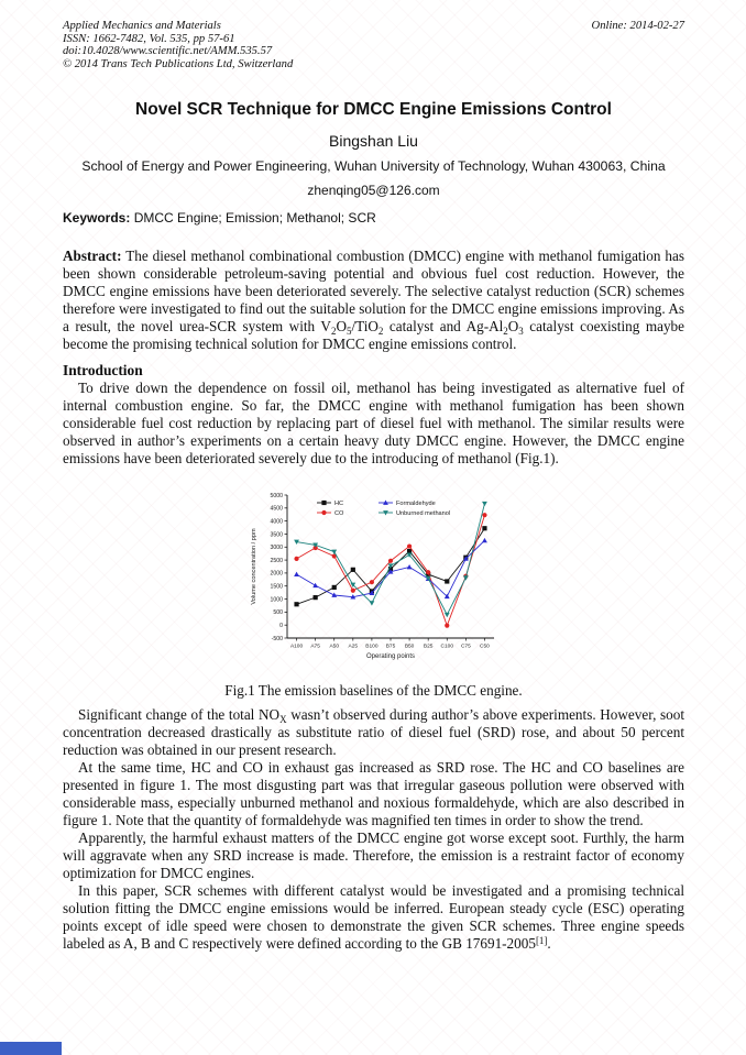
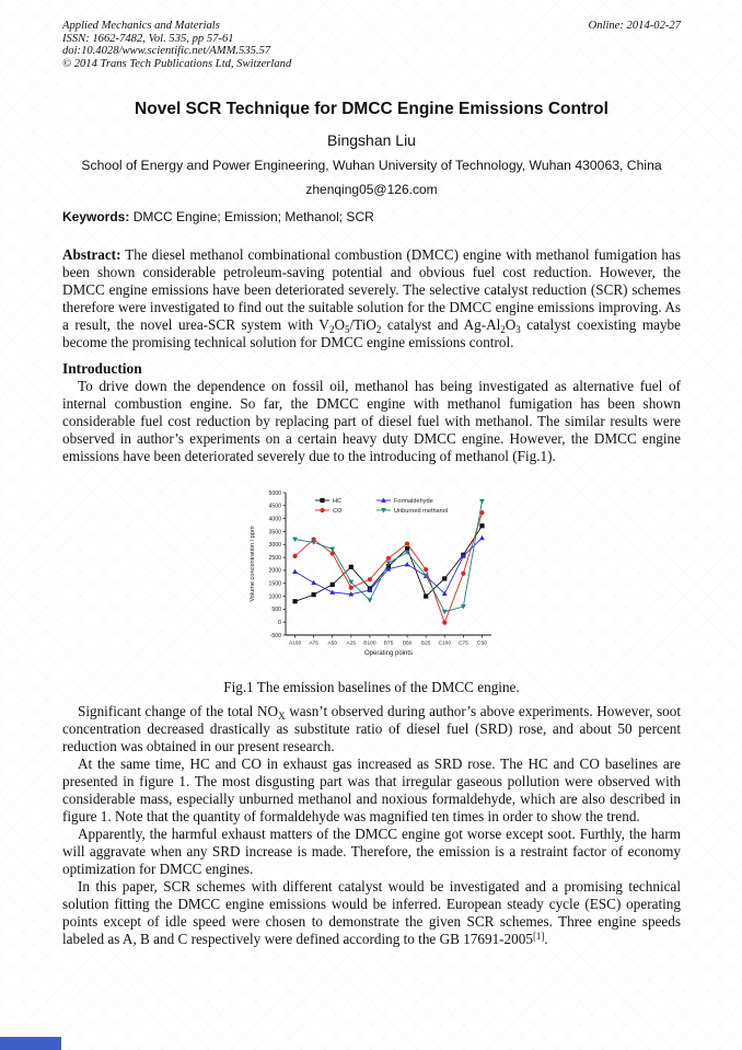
CO/A75: 3000 -> 3200
HC/B25: 2000 -> 1000
Unburned methanol/C75: 1800 -> 600
